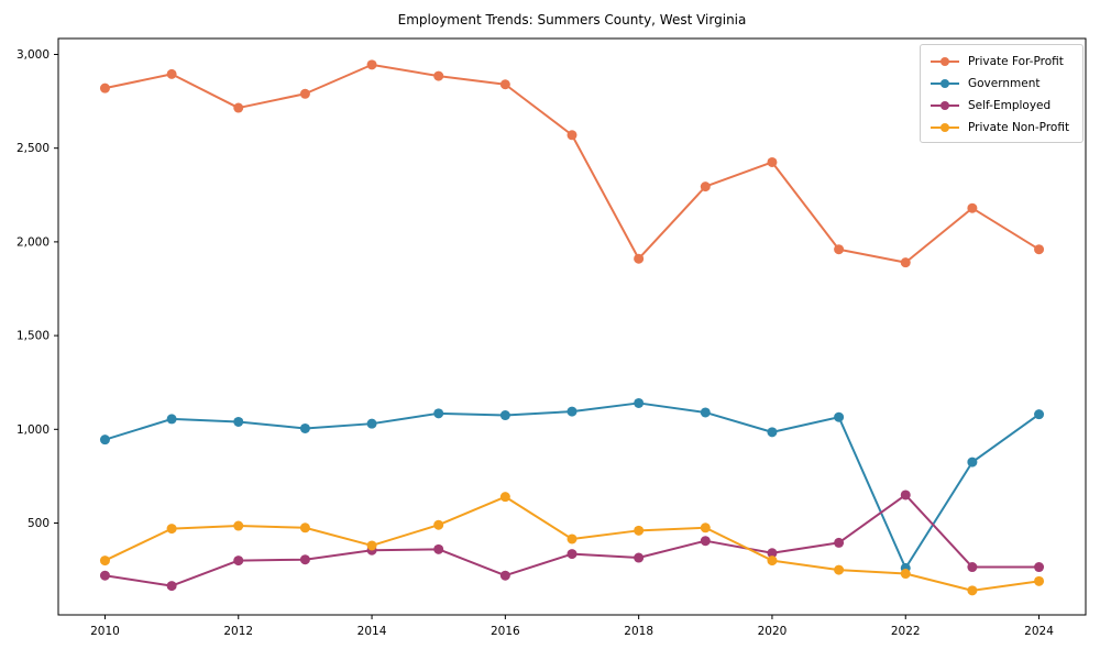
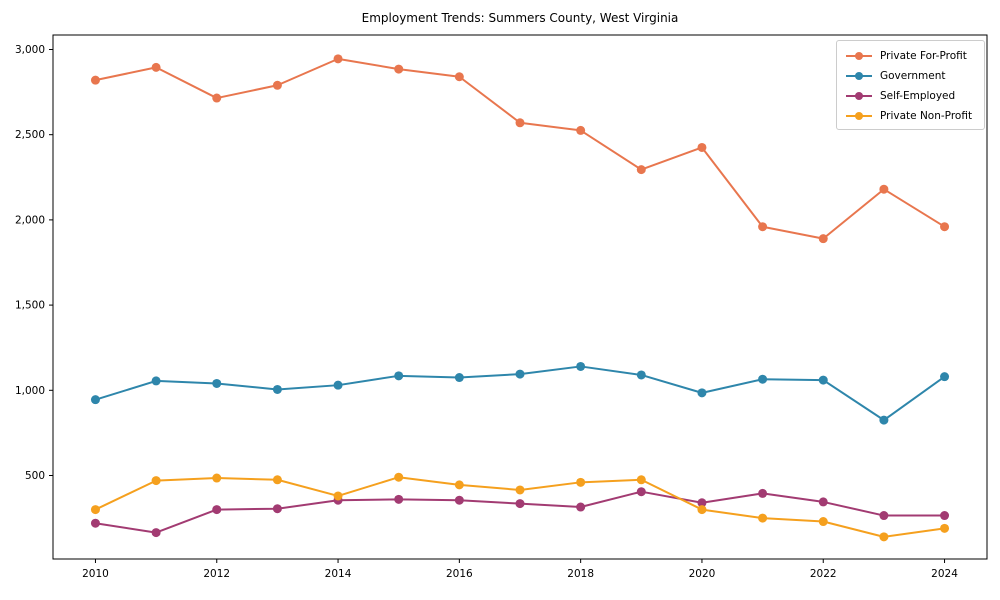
Self-Employed/2016: 220 -> 360
Private Non-Profit/2016: 640 -> 440
Private For-Profit/2018: 1910 -> 2520
Government/2022: 260 -> 1060
Self-Employed/2022: 650 -> 340
